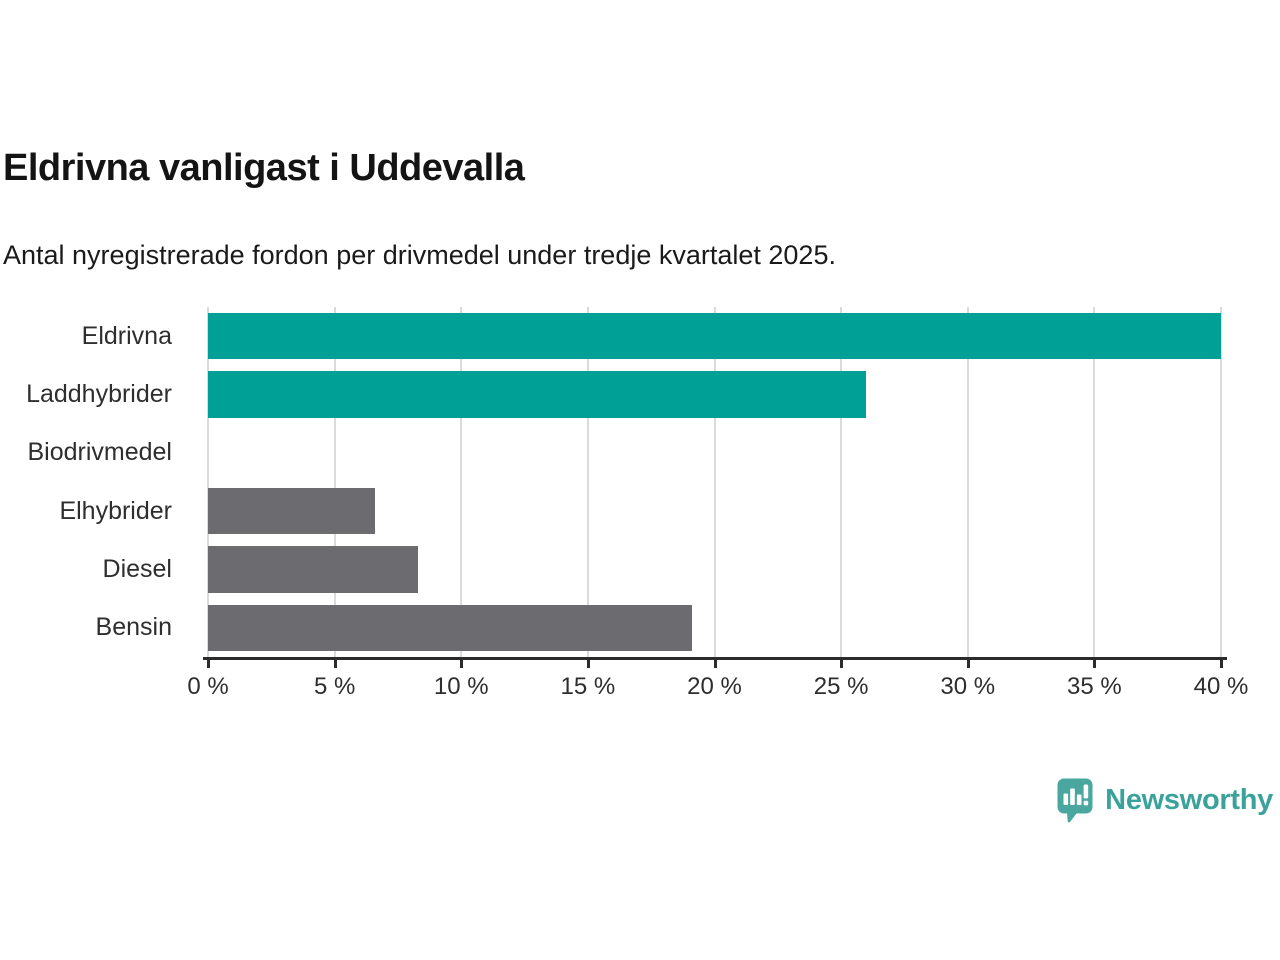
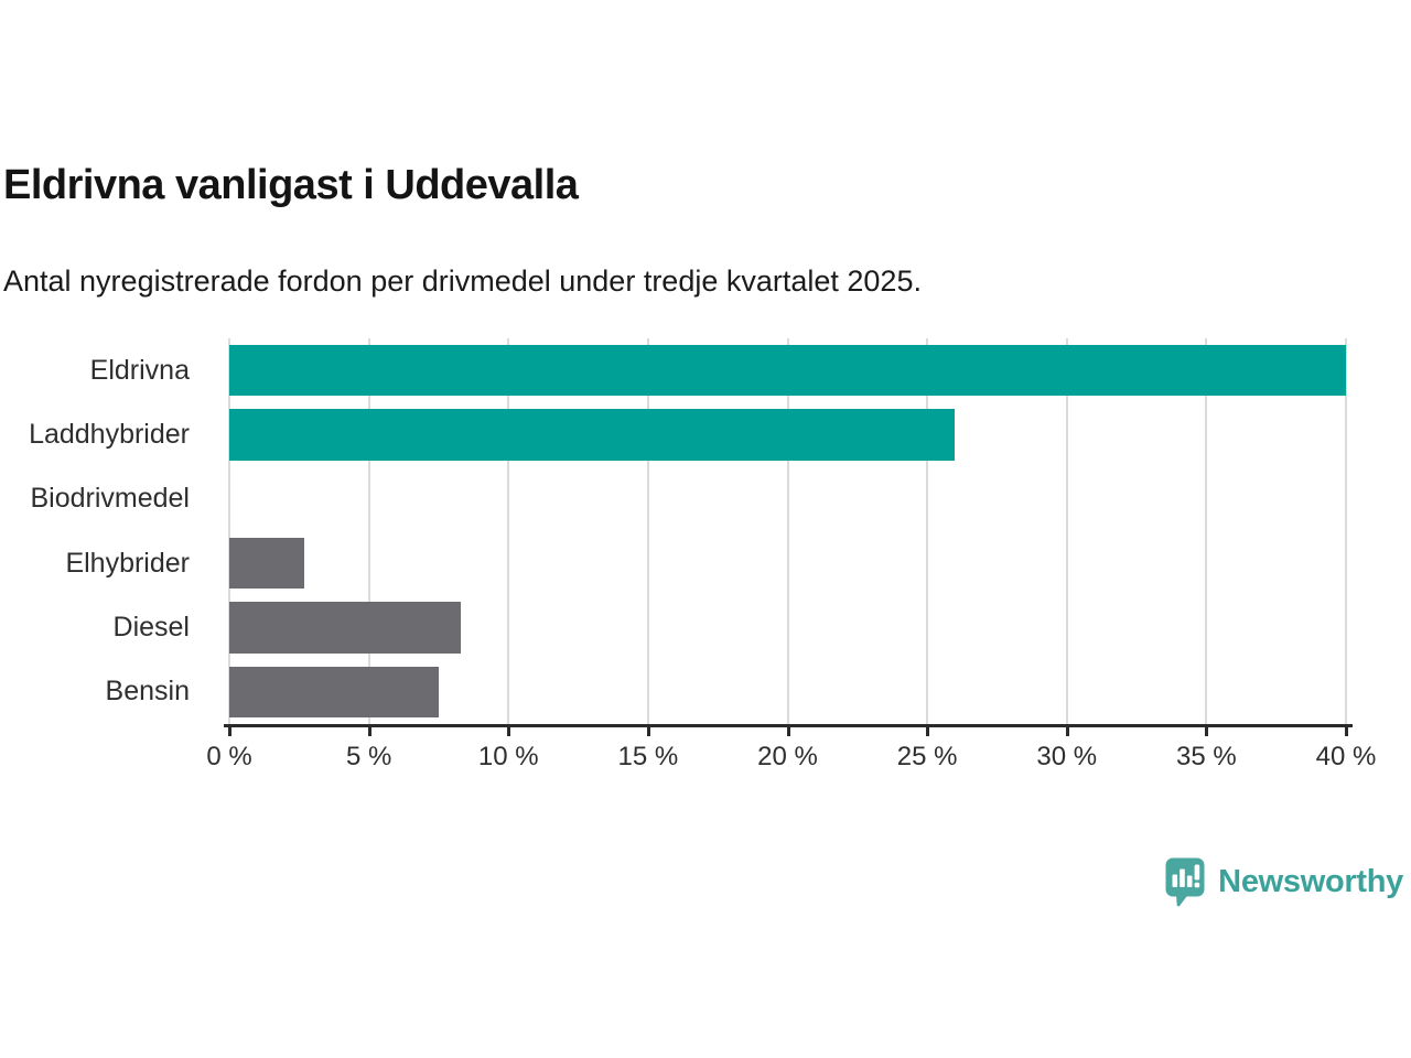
Elhybrider: 6.6% -> 2.7%
Bensin: 19.1% -> 7.5%
